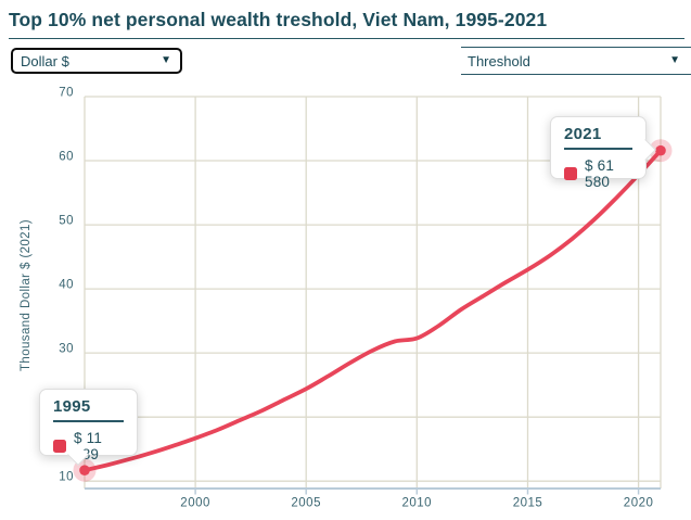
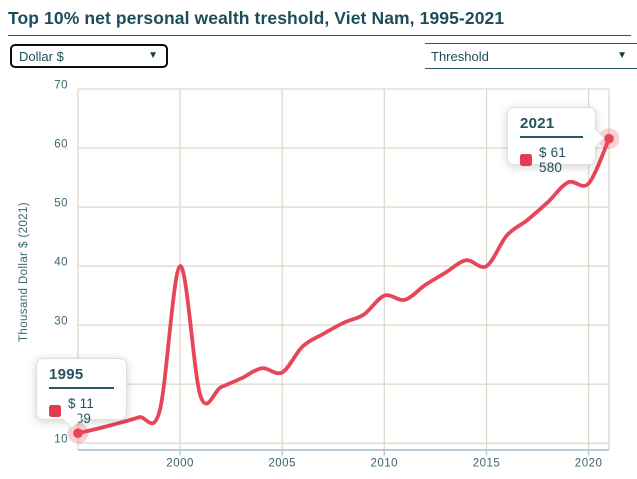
2000: 17 -> 40
2005: 24 -> 22
2010: 32 -> 35
2015: 43 -> 40
2020: 58 -> 54
